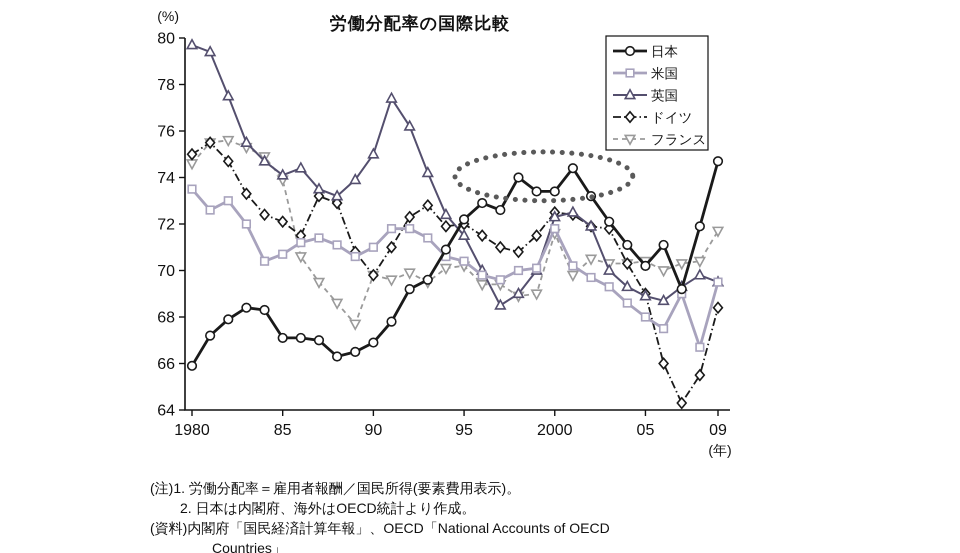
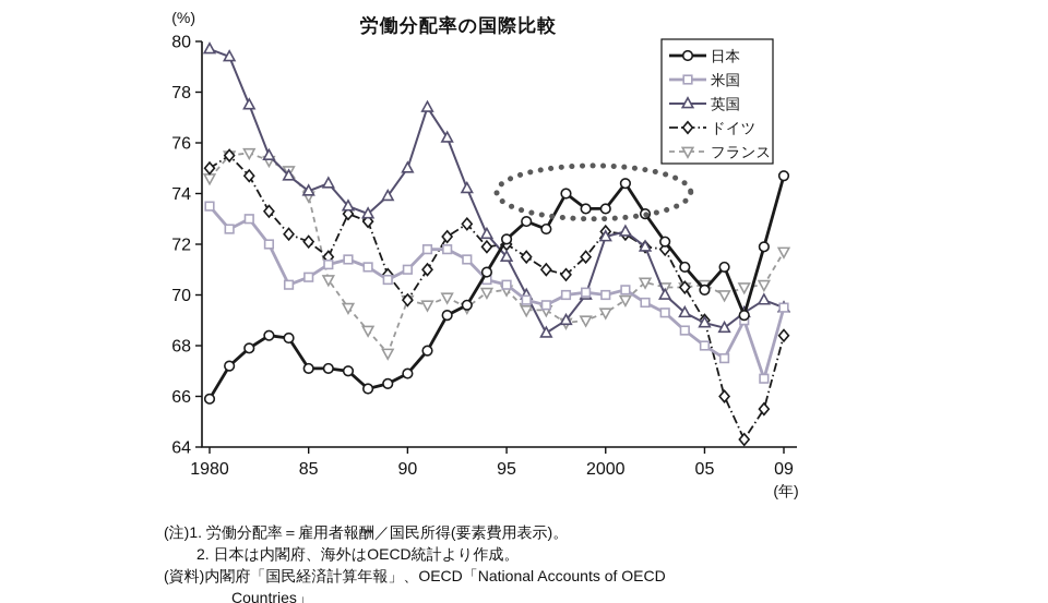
米国/2000: 71.8 -> 70.0
フランス/2000: 71.6 -> 69.3
